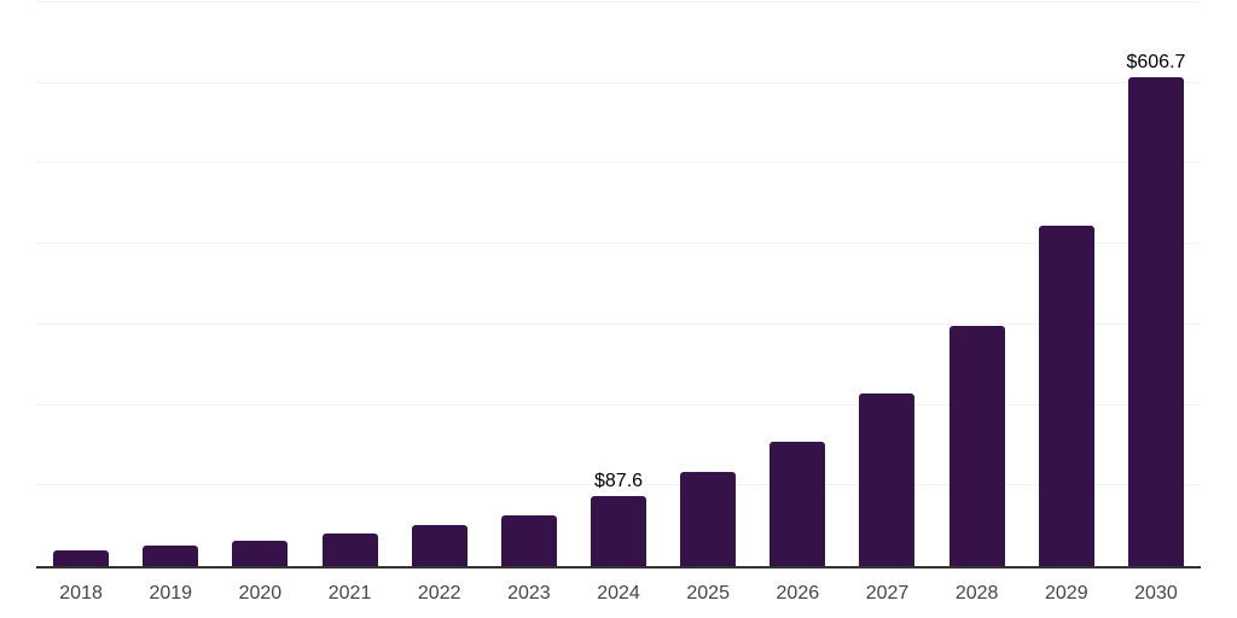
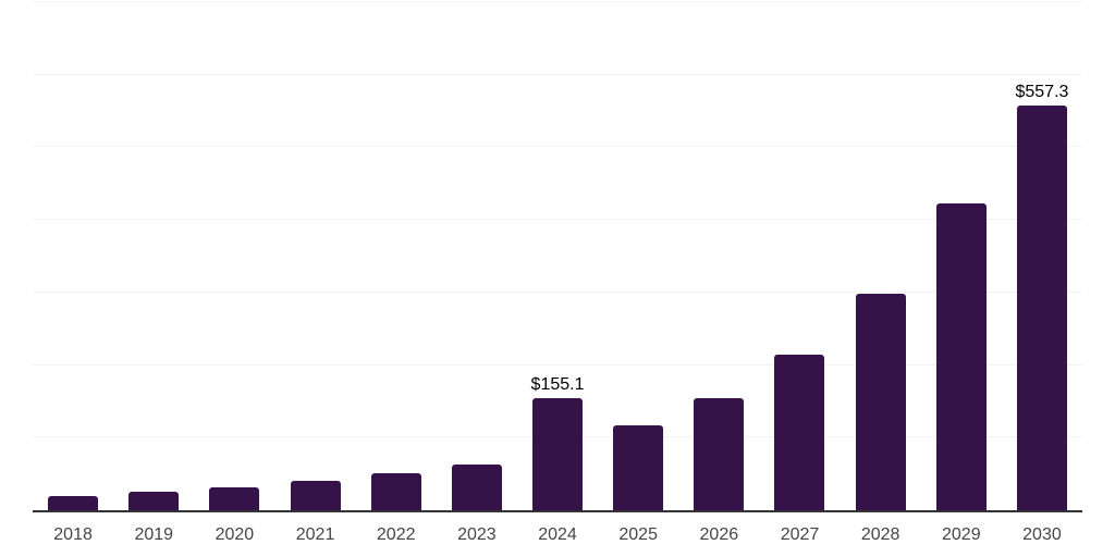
2024: $87.6 -> $155.1
2030: $606.7 -> $557.3
